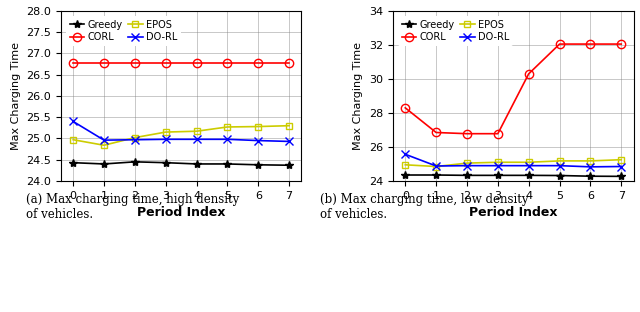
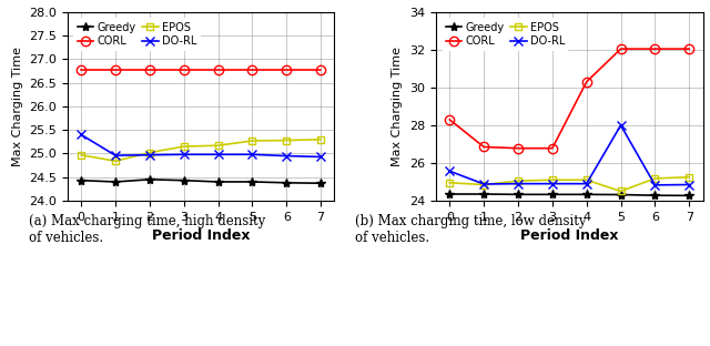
EPOS/5: 25.2 -> 24.5
DO-RL/5: 24.9 -> 28.0
